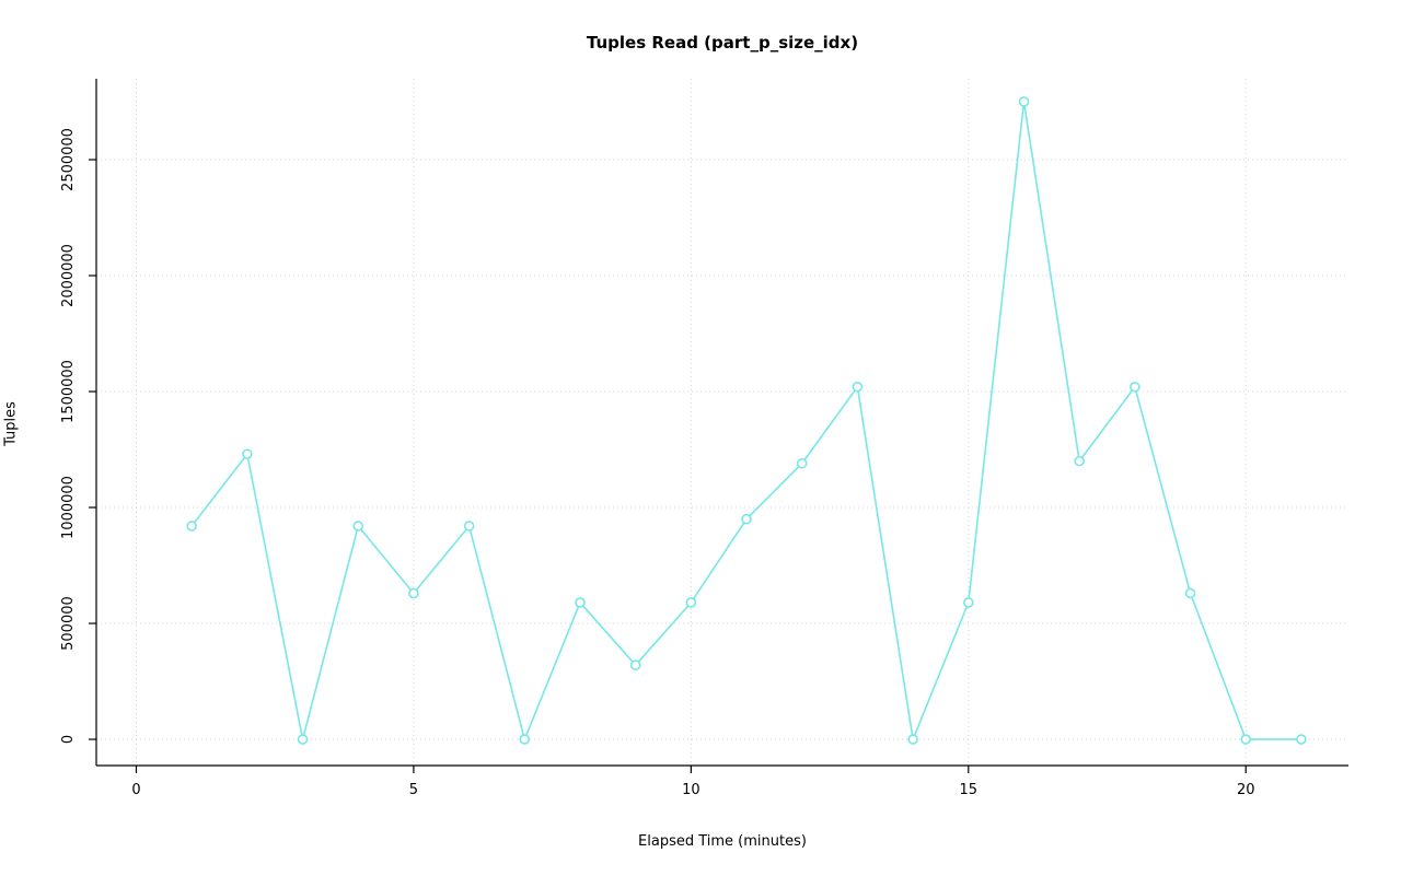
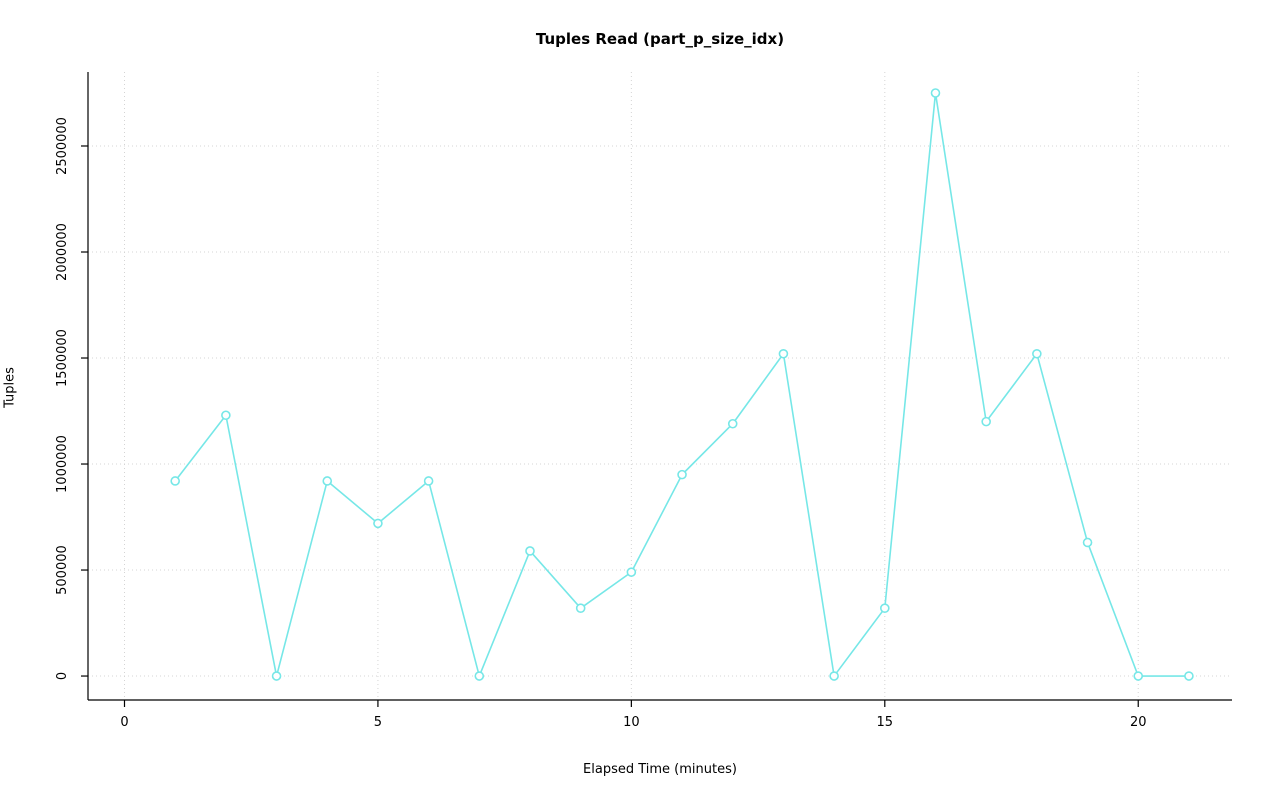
5: 630000 -> 720000
10: 590000 -> 490000
15: 590000 -> 320000
